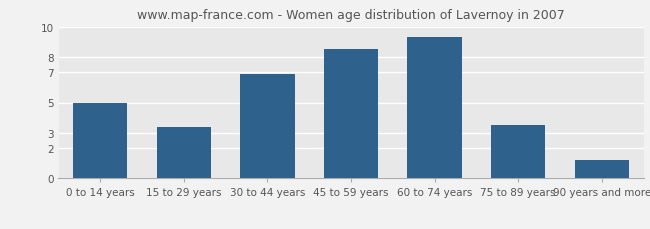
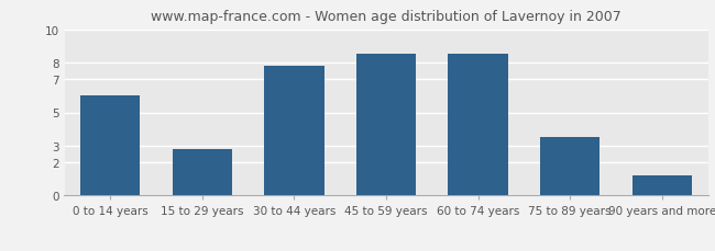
0 to 14 years: 5.0 -> 6.0
15 to 29 years: 3.4 -> 2.8
30 to 44 years: 6.9 -> 7.8
60 to 74 years: 9.3 -> 8.5
